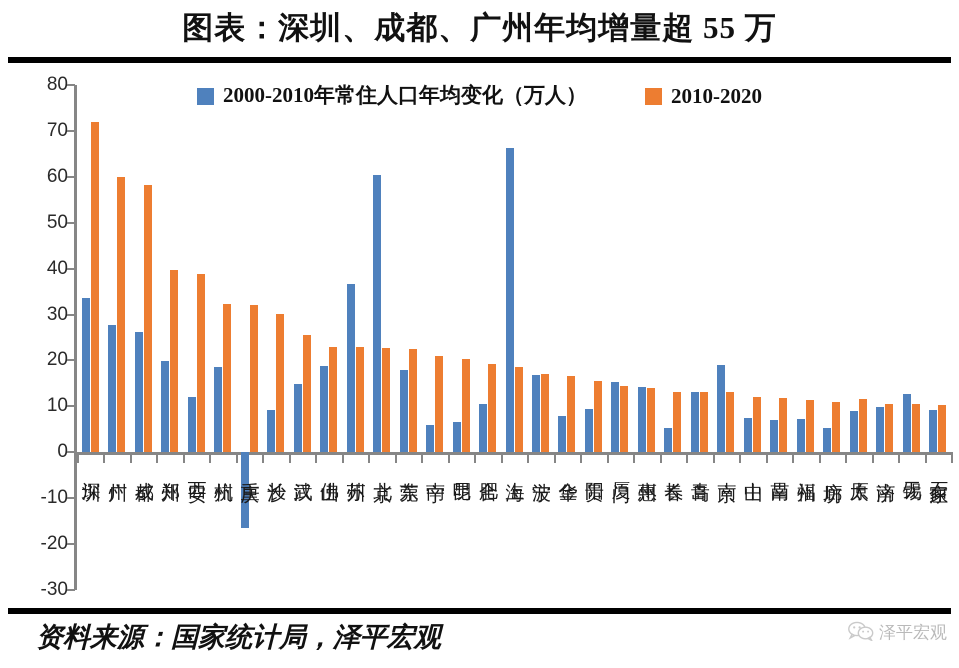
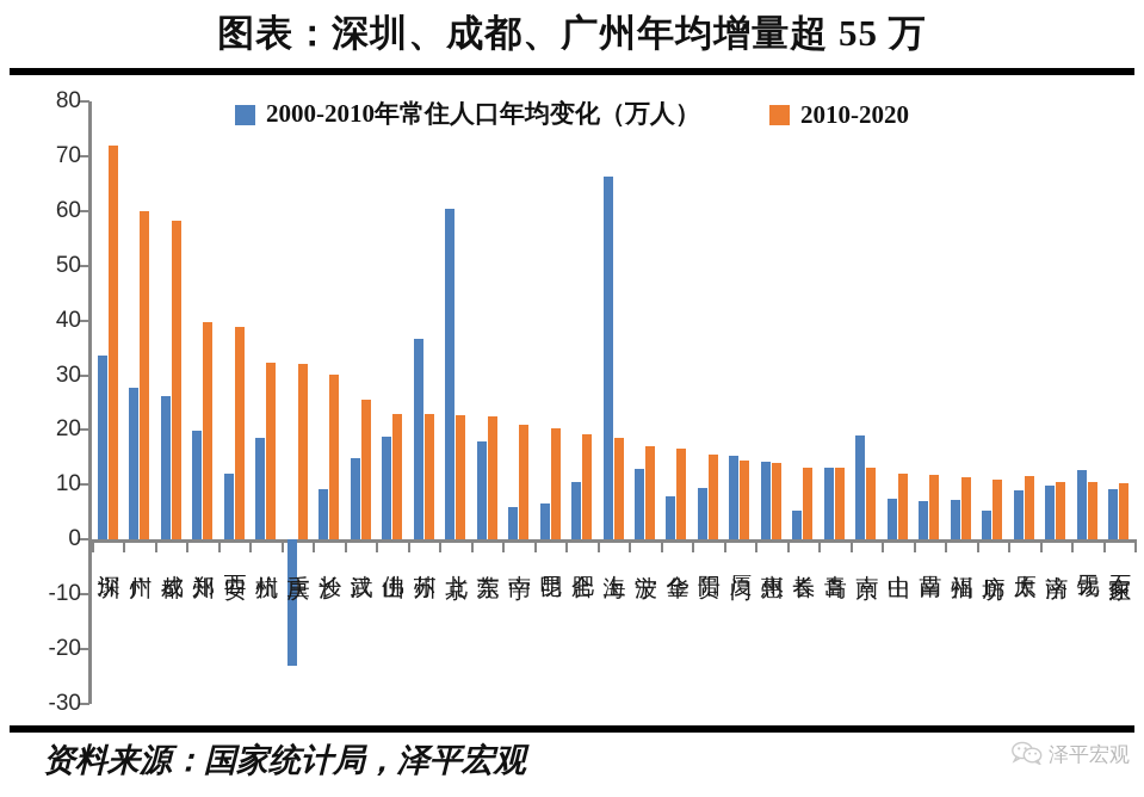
2000-2010年常住人口年均变化（万人）/重庆: -16 -> -23
2000-2010年常住人口年均变化（万人）/宁波: 17 -> 13
